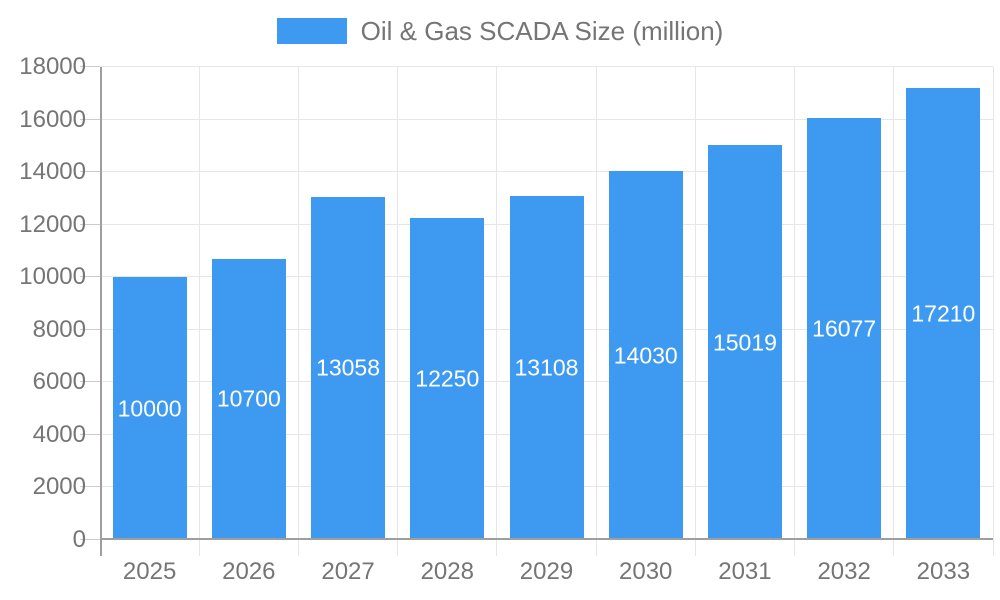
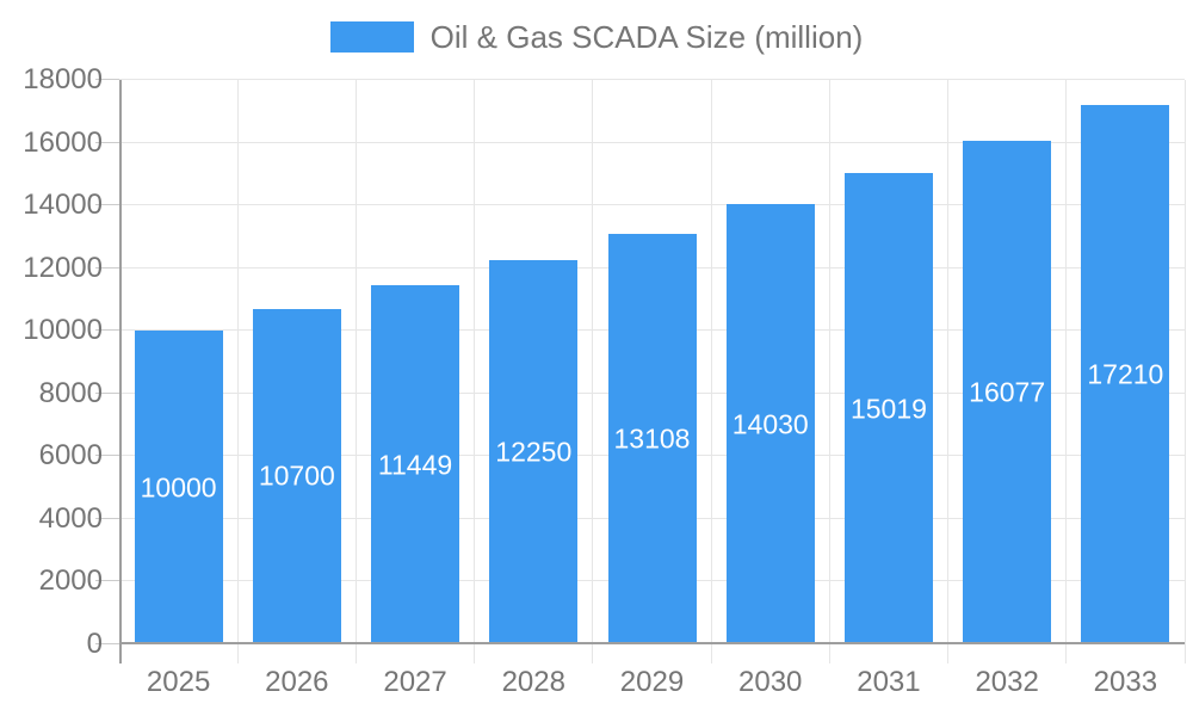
2027: 13058 -> 11449
